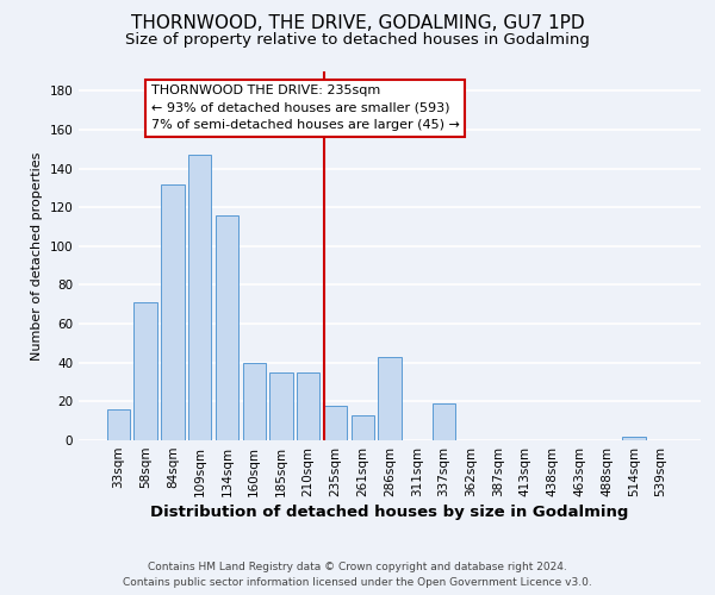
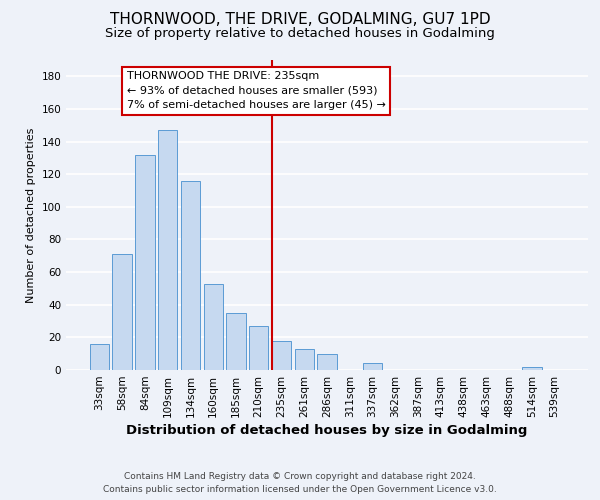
160sqm: 40 -> 53
210sqm: 35 -> 27
286sqm: 43 -> 10
337sqm: 19 -> 4
